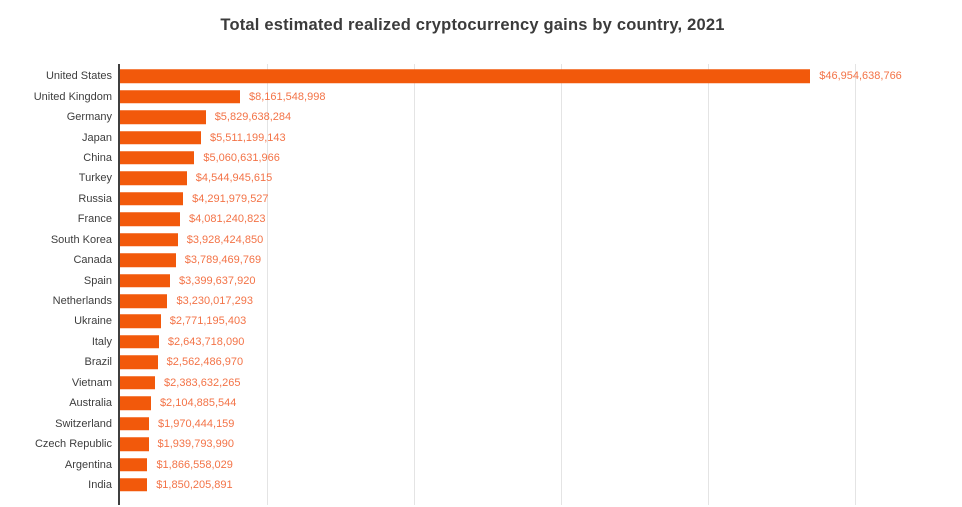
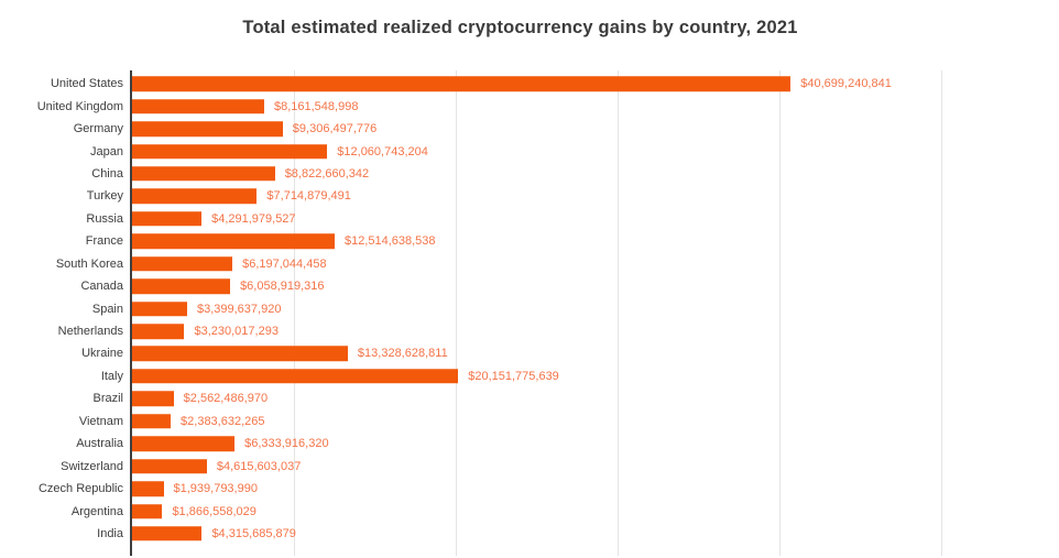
United States: $46,954,638,766 -> $40,699,240,841
Germany: $5,829,638,284 -> $9,306,497,776
Japan: $5,511,199,143 -> $12,060,743,204
China: $5,060,631,966 -> $8,822,660,342
Turkey: $4,544,945,615 -> $7,714,879,491
France: $4,081,240,823 -> $12,514,638,538
South Korea: $3,928,424,850 -> $6,197,044,458
Canada: $3,789,469,769 -> $6,058,919,316
Ukraine: $2,771,195,403 -> $13,328,628,811
Italy: $2,643,718,090 -> $20,151,775,639
Australia: $2,104,885,544 -> $6,333,916,320
Switzerland: $1,970,444,159 -> $4,615,603,037
India: $1,850,205,891 -> $4,315,685,879
